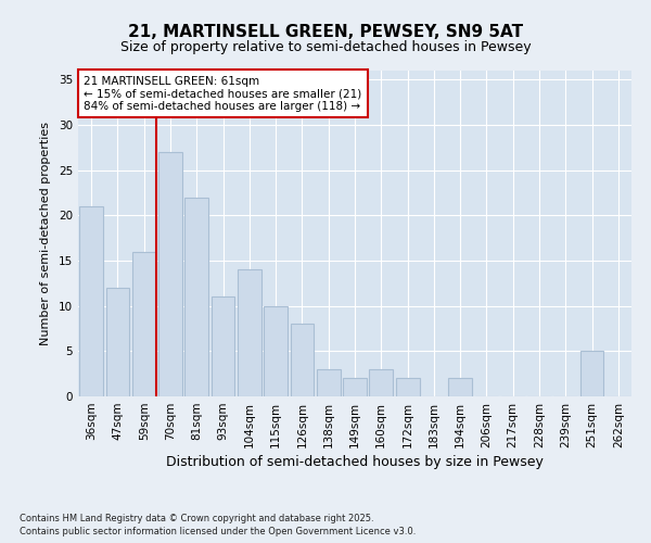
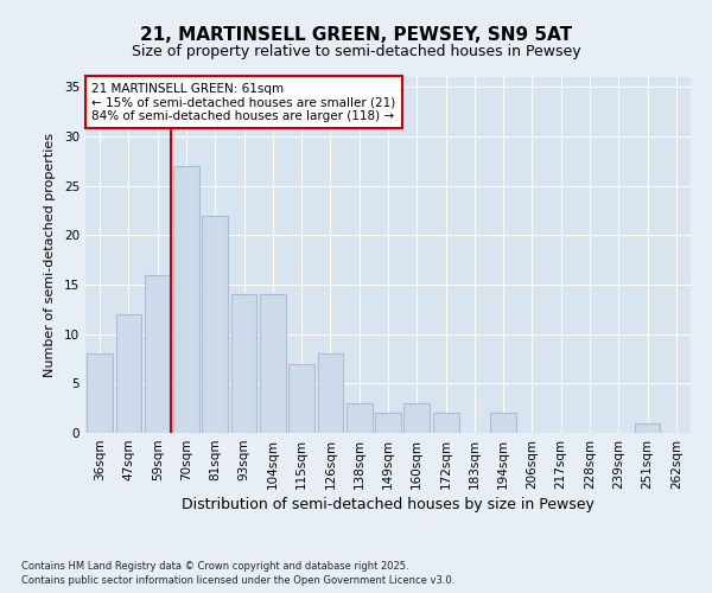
36sqm: 21 -> 8
93sqm: 11 -> 14
115sqm: 10 -> 7
251sqm: 5 -> 1
